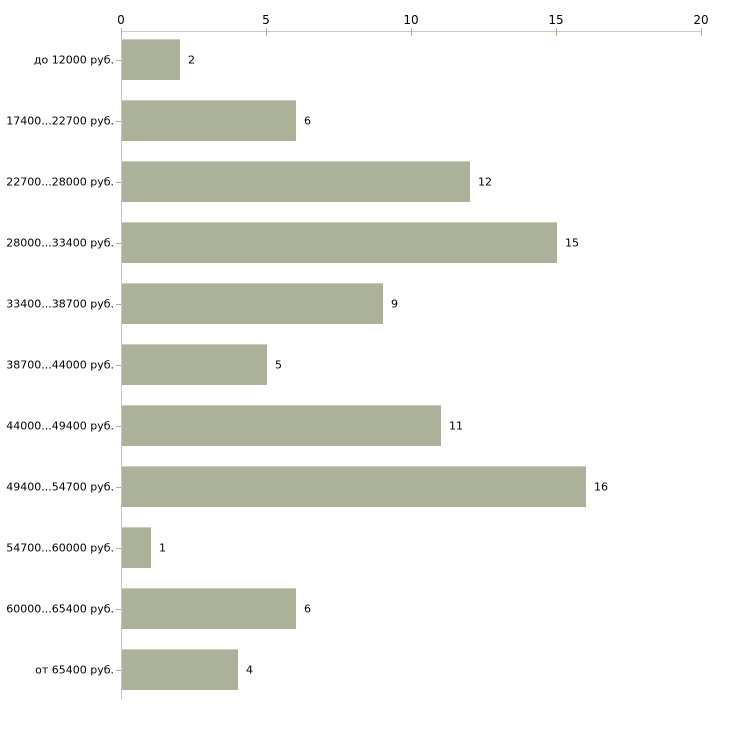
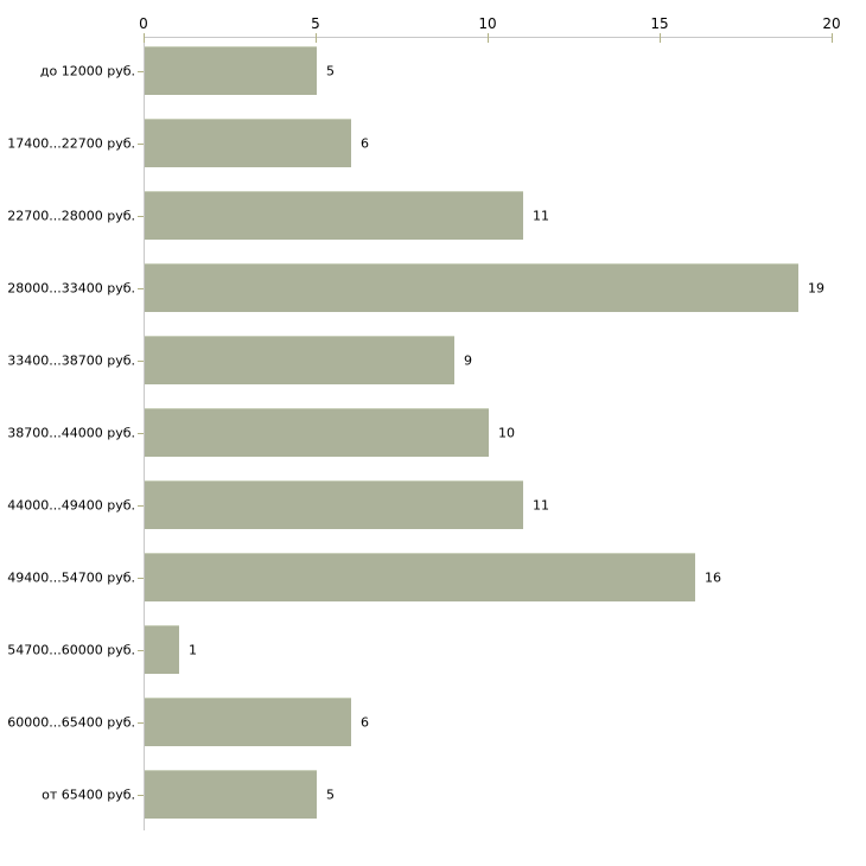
до 12000 руб.: 2 -> 5
22700...28000 руб.: 12 -> 11
28000...33400 руб.: 15 -> 19
38700...44000 руб.: 5 -> 10
от 65400 руб.: 4 -> 5
